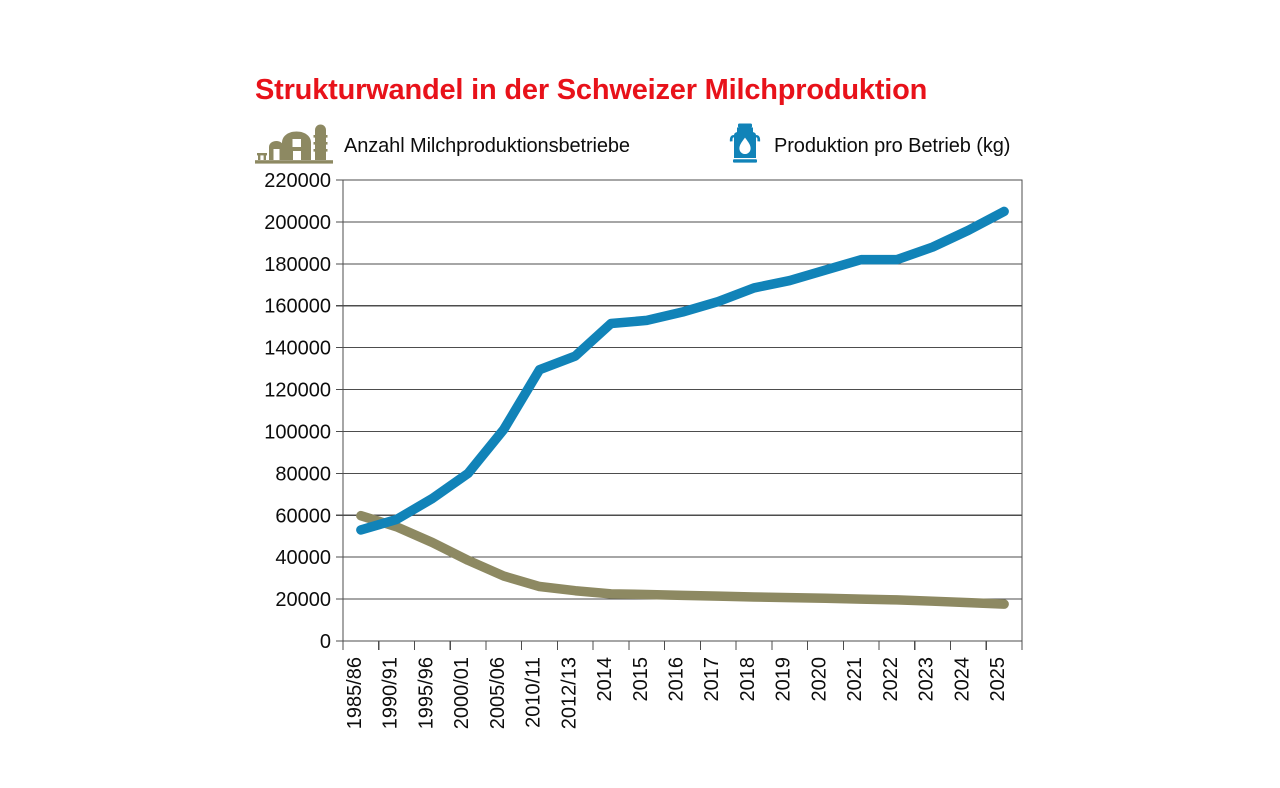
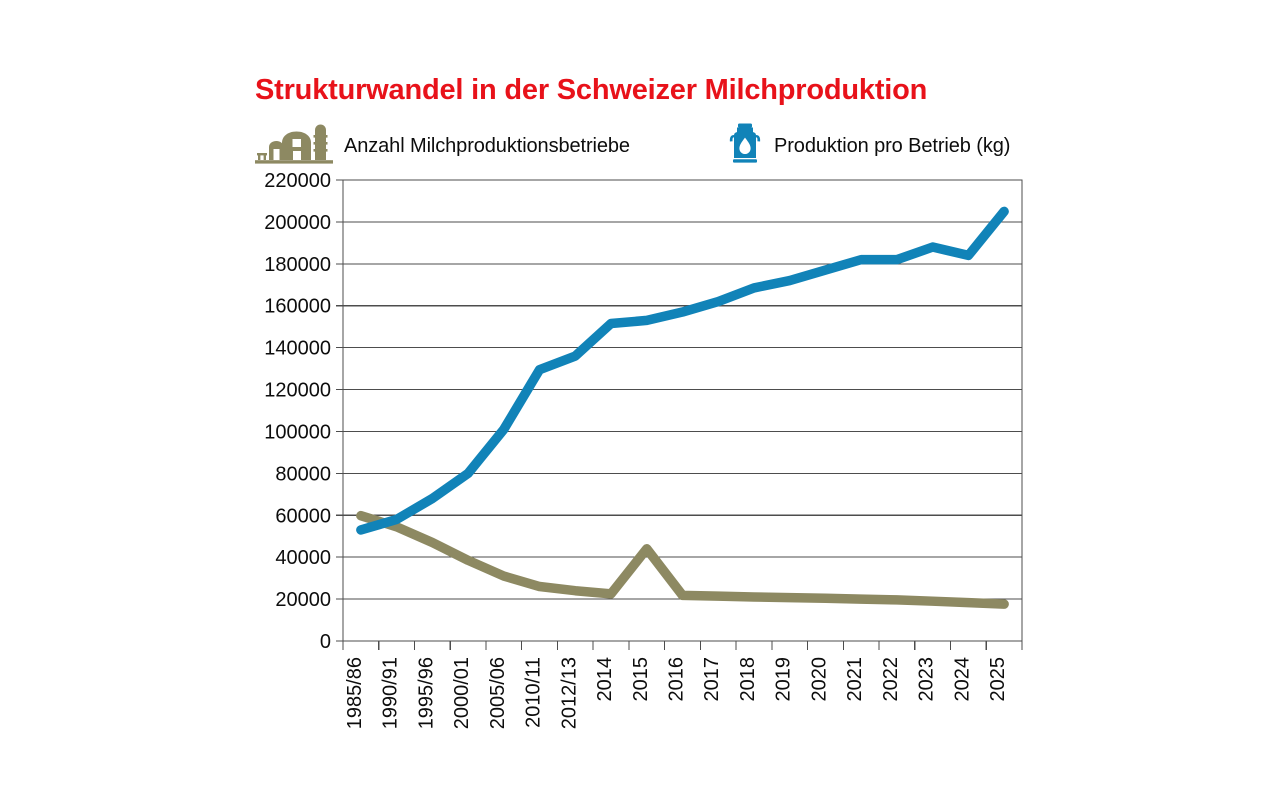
Anzahl Milchproduktionsbetriebe/2015: 22000 -> 44000
Produktion pro Betrieb (kg)/2024: 196000 -> 184000
